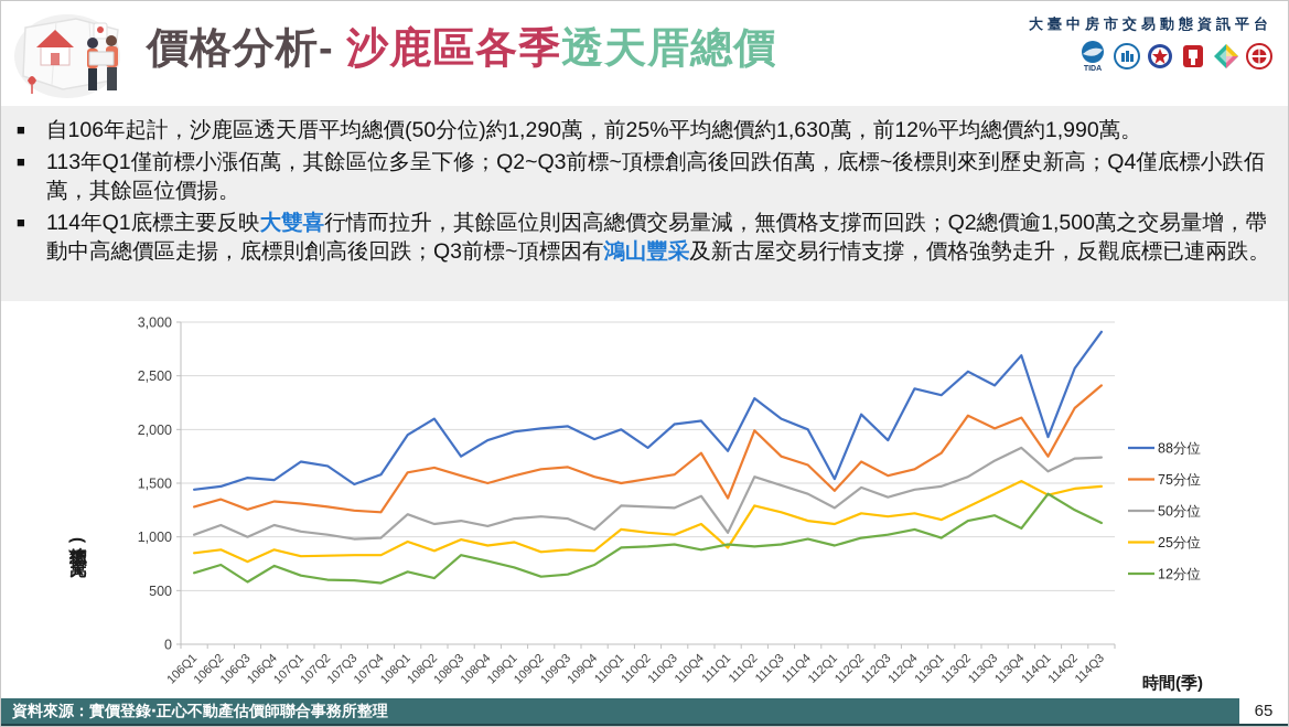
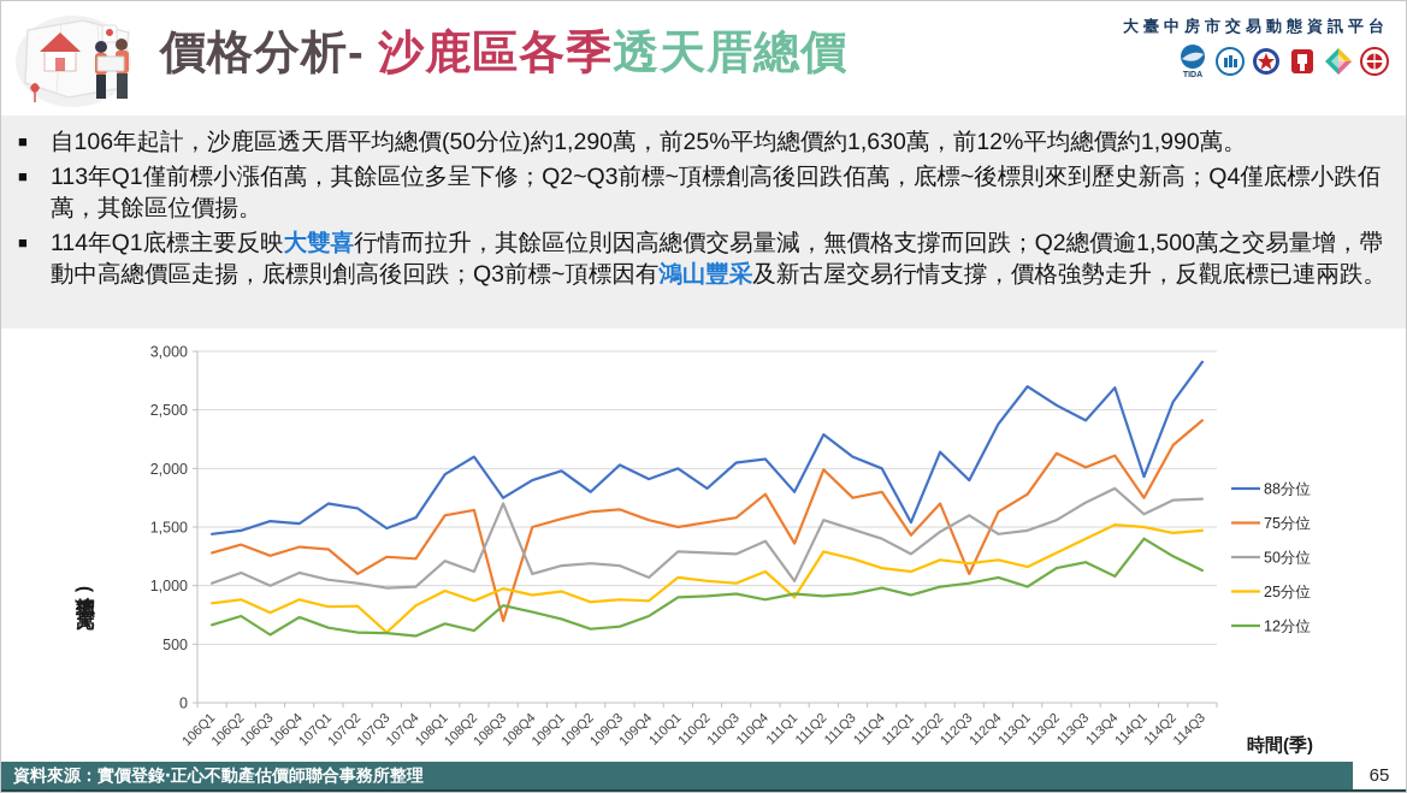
75分位/107Q2: 1300 -> 1100
25分位/107Q3: 800 -> 600
75分位/108Q3: 1600 -> 700
50分位/108Q3: 1200 -> 1700
88分位/109Q2: 2000 -> 1800
75分位/111Q4: 1700 -> 1800
75分位/112Q3: 1600 -> 1100
50分位/112Q3: 1400 -> 1600
88分位/113Q1: 2300 -> 2700
25分位/114Q1: 1400 -> 1500
